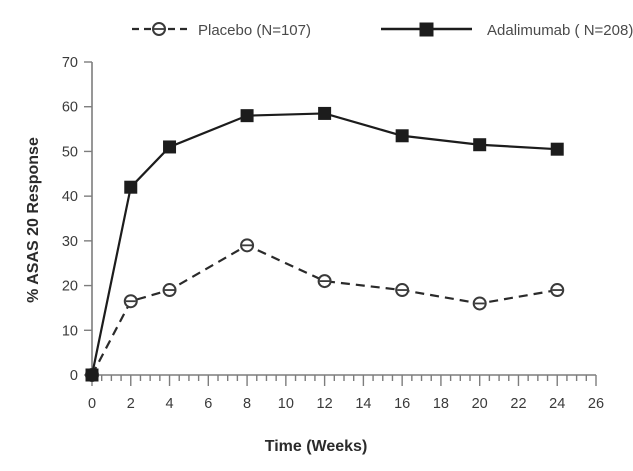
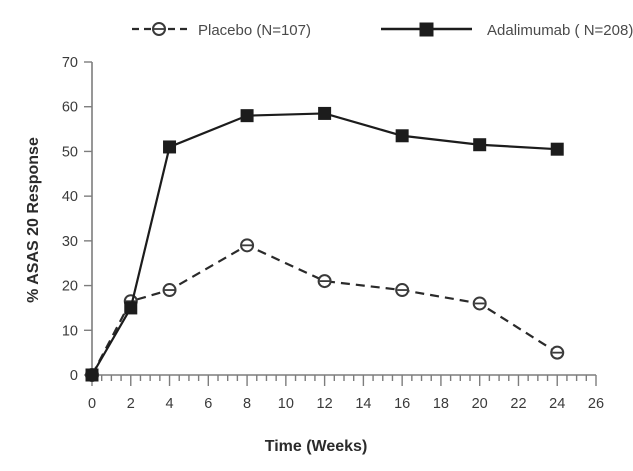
Adalimumab ( N=208)/2: 42 -> 15
Placebo (N=107)/24: 19 -> 5
